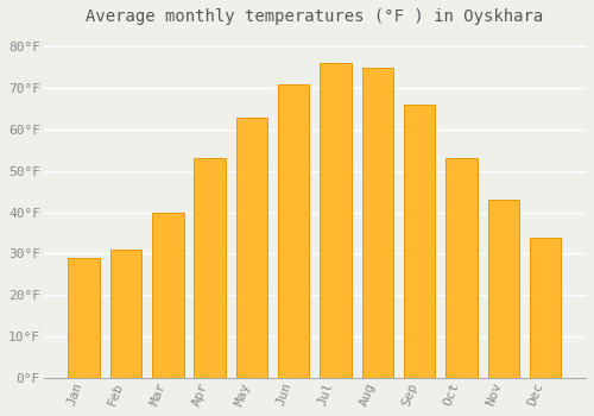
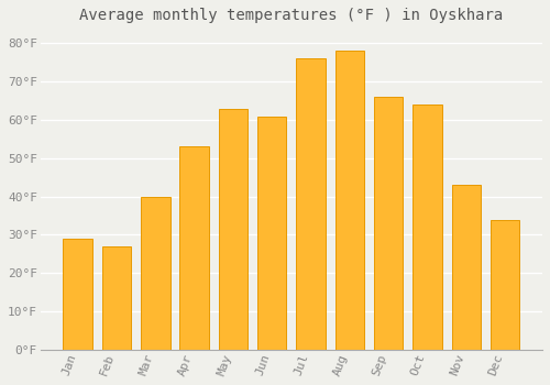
Feb: 31°F -> 27°F
Jun: 71°F -> 61°F
Aug: 75°F -> 78°F
Oct: 53°F -> 64°F
